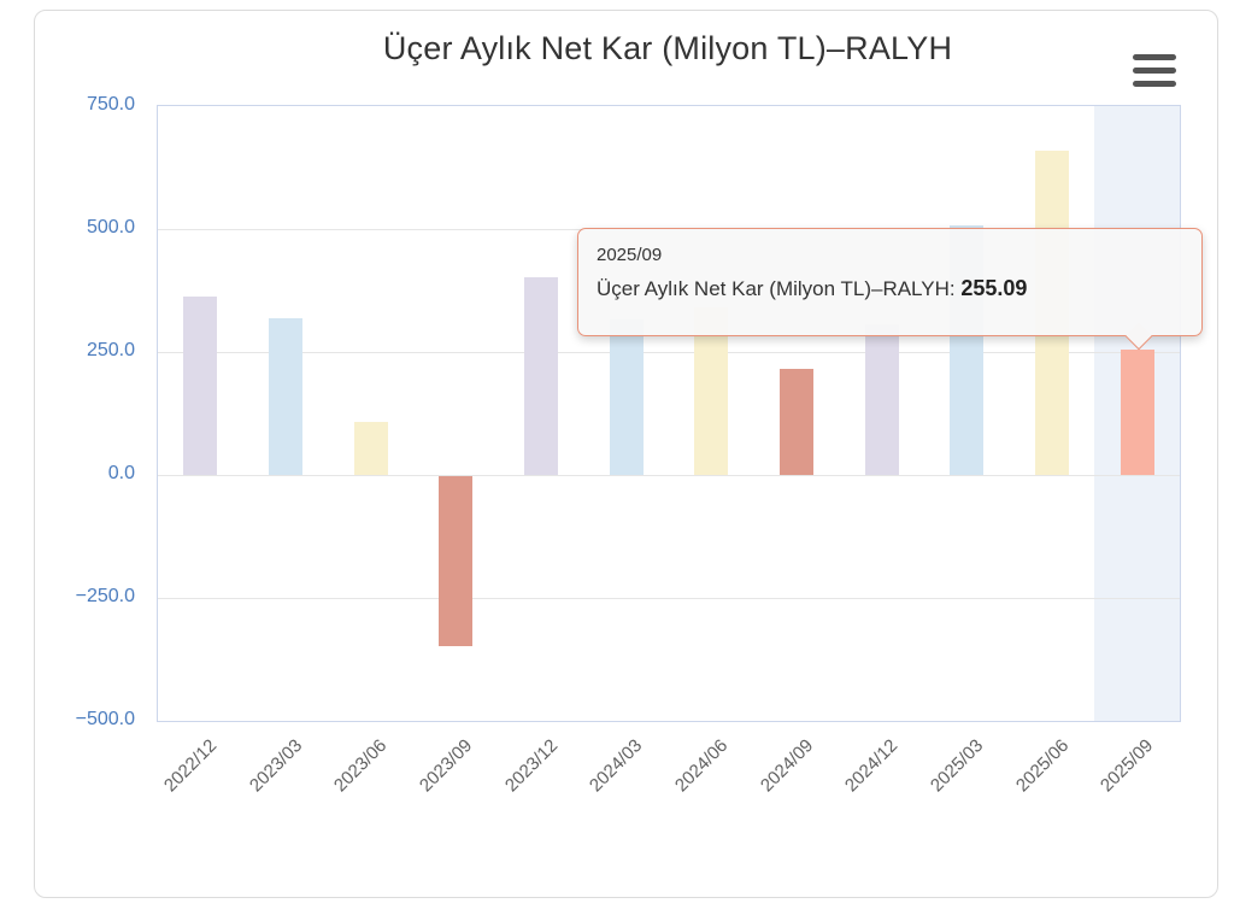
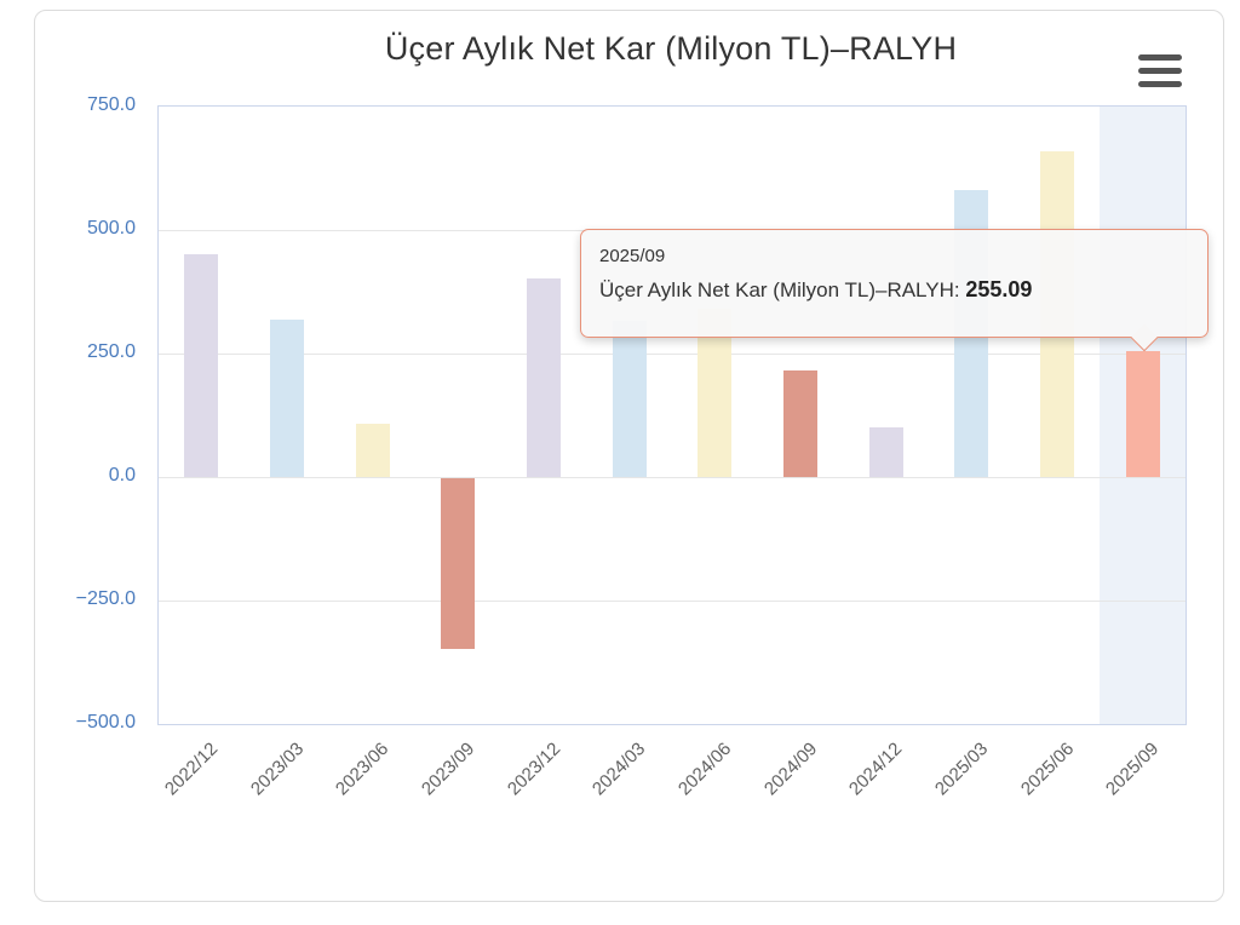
2022/12: 360 -> 450
2024/12: 310 -> 100
2025/03: 510 -> 580
